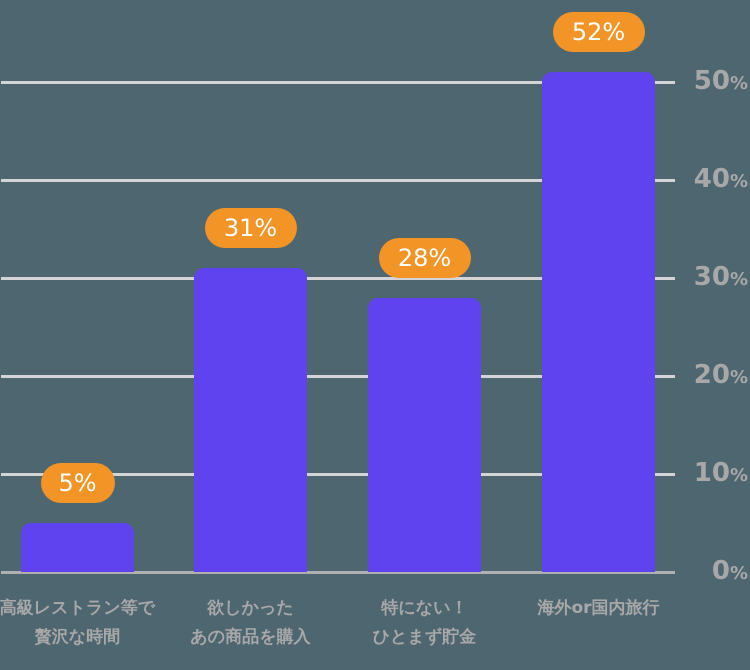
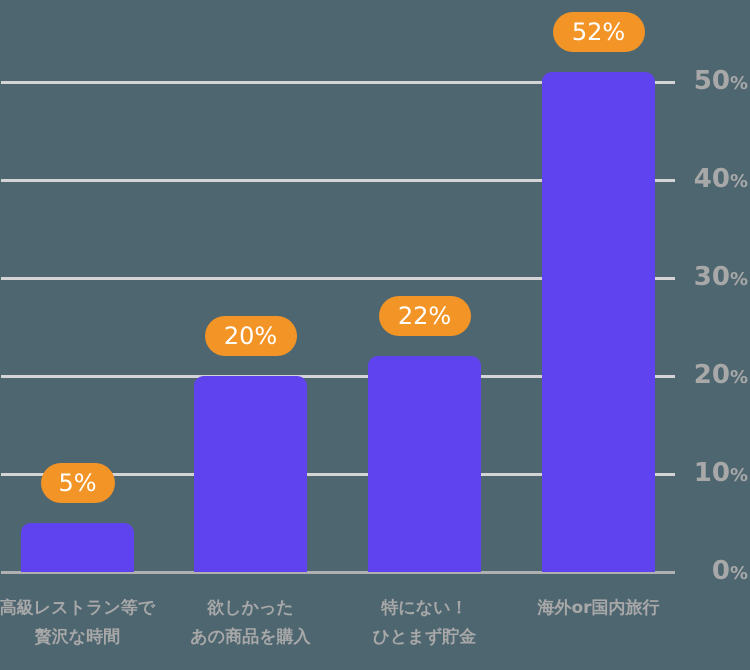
欲しかった あの商品を購入: 31% -> 20%
特にない！ ひとまず貯金: 28% -> 22%
